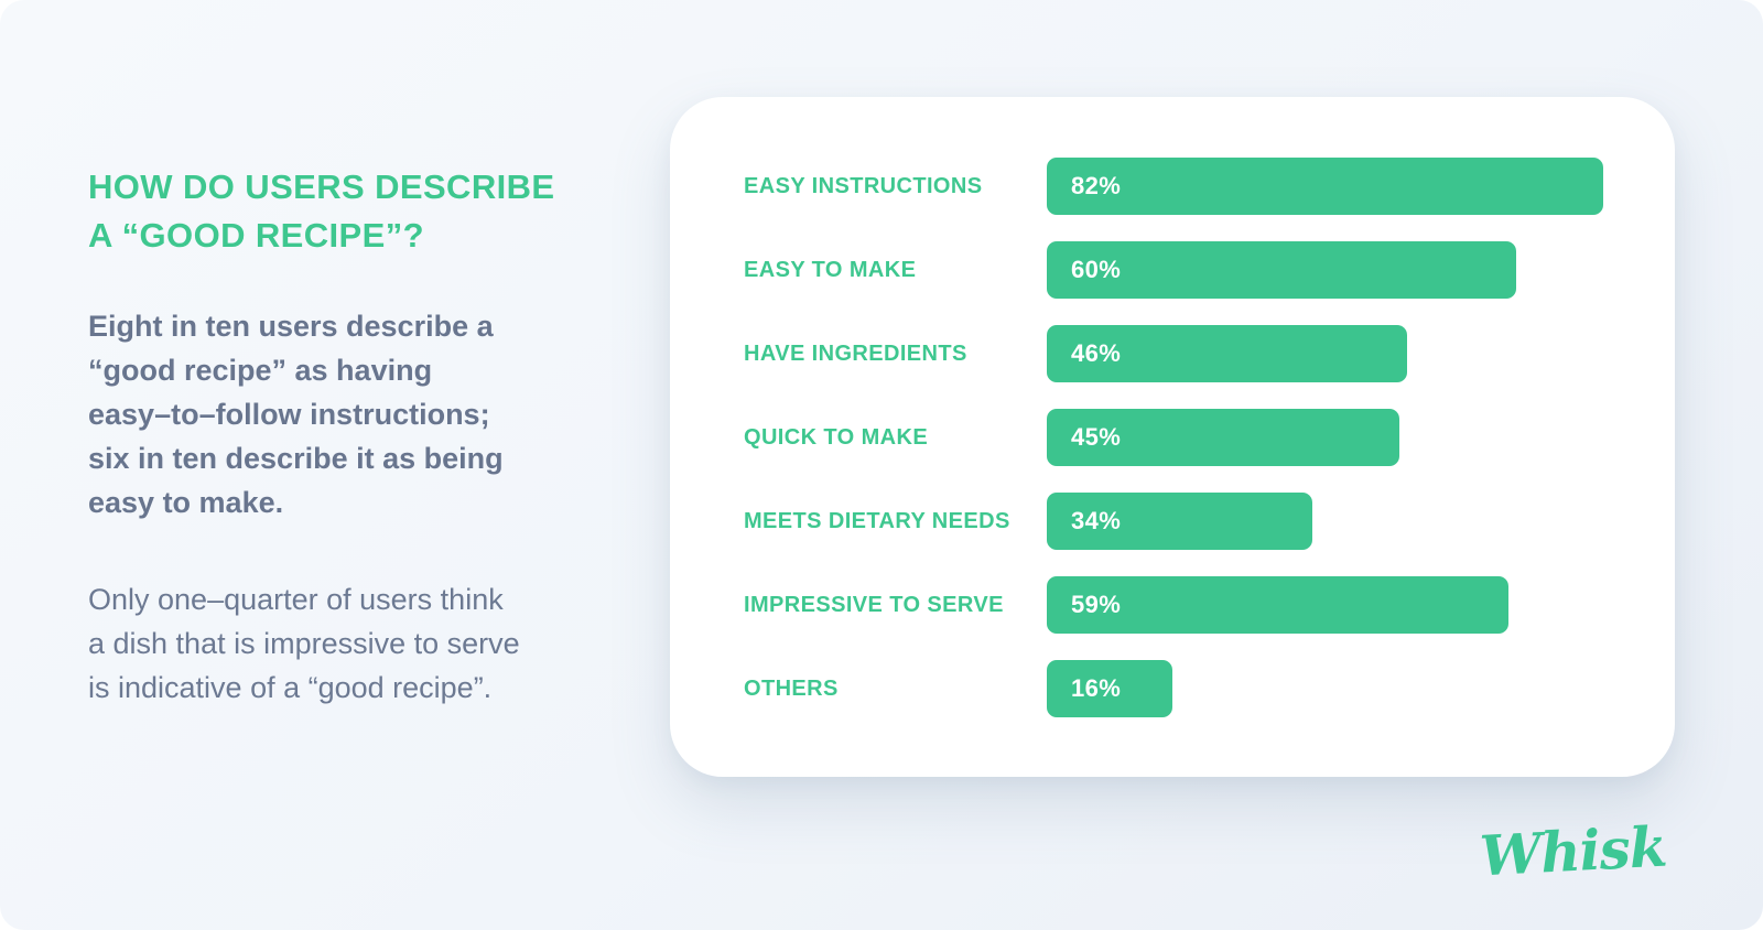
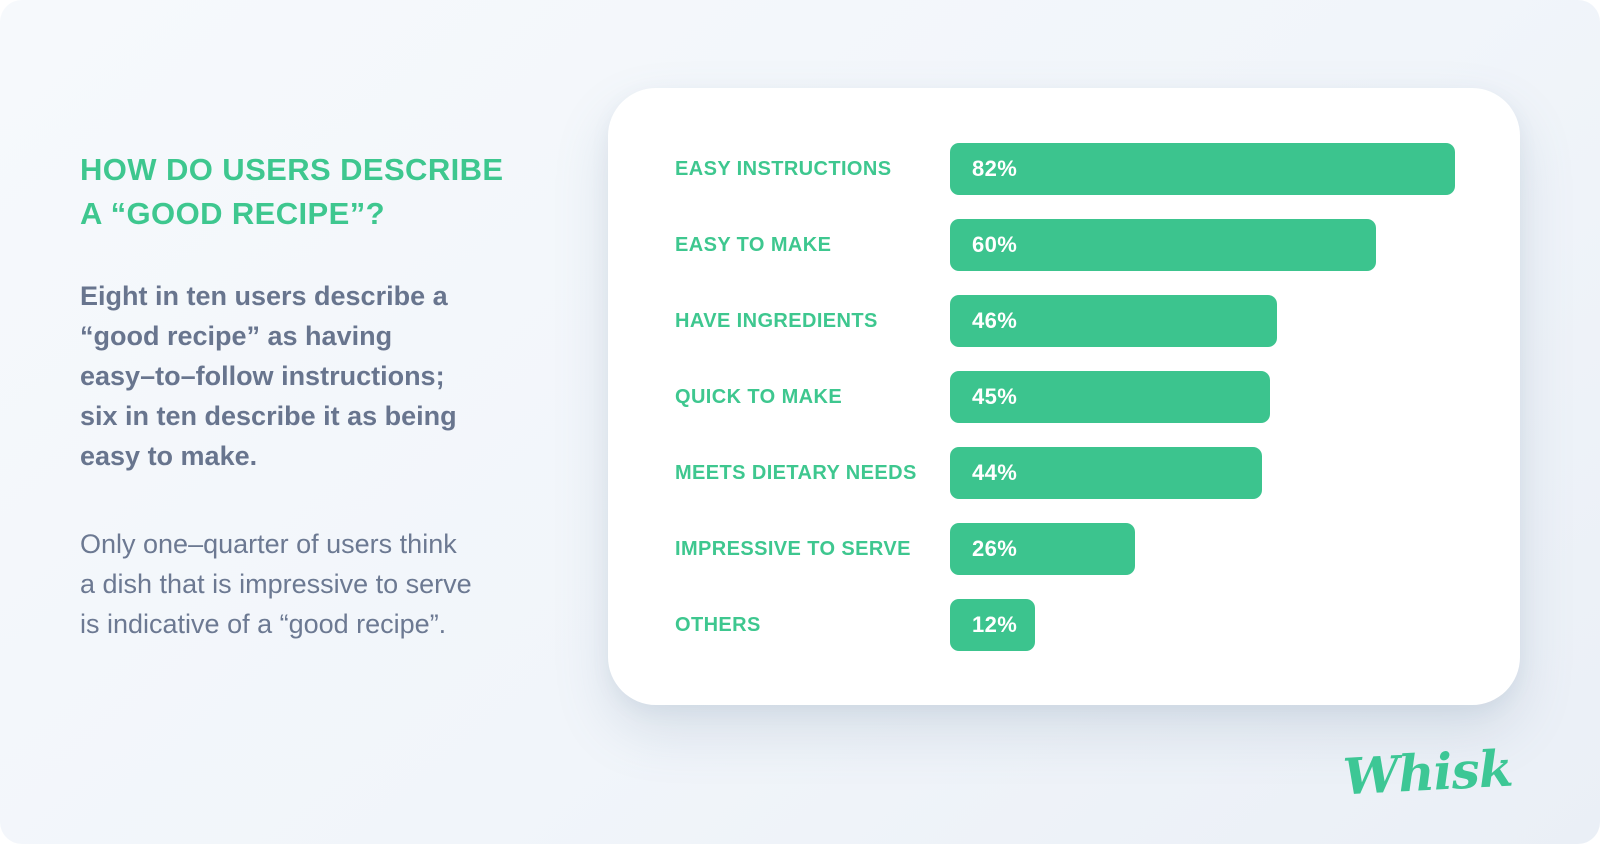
MEETS DIETARY NEEDS: 34% -> 44%
IMPRESSIVE TO SERVE: 59% -> 26%
OTHERS: 16% -> 12%
